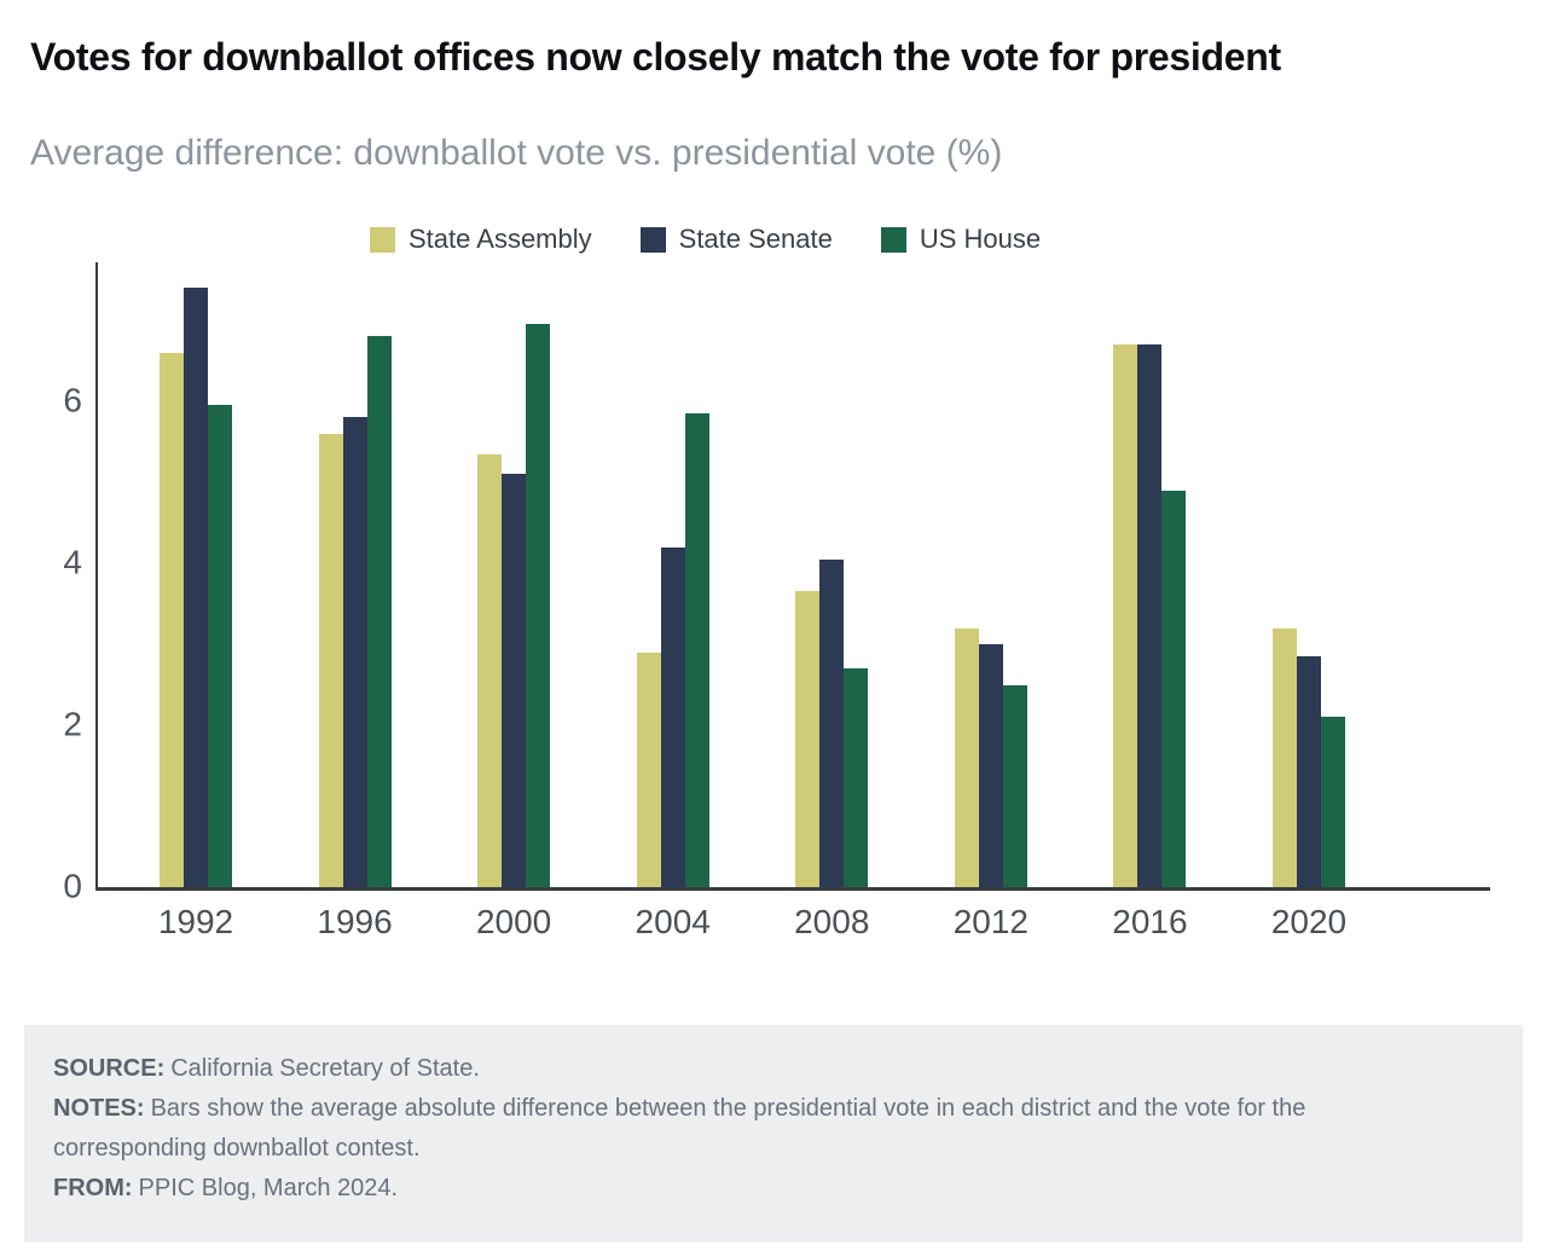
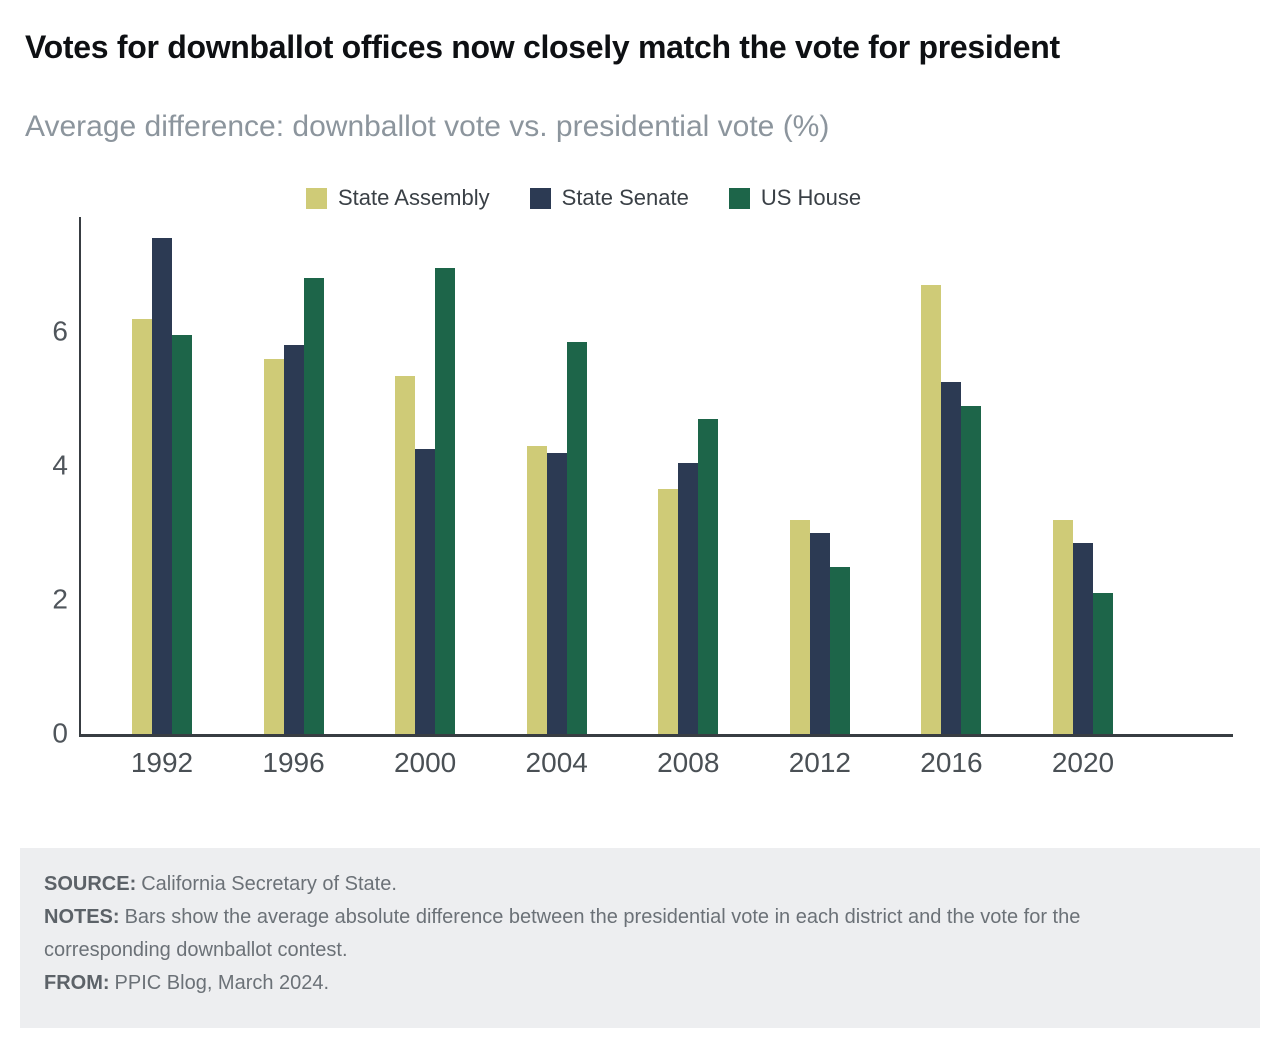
State Assembly/1992: 6.6 -> 6.2
State Senate/2000: 5.1 -> 4.2
State Assembly/2004: 2.9 -> 4.3
US House/2008: 2.7 -> 4.7
State Senate/2016: 6.7 -> 5.2
